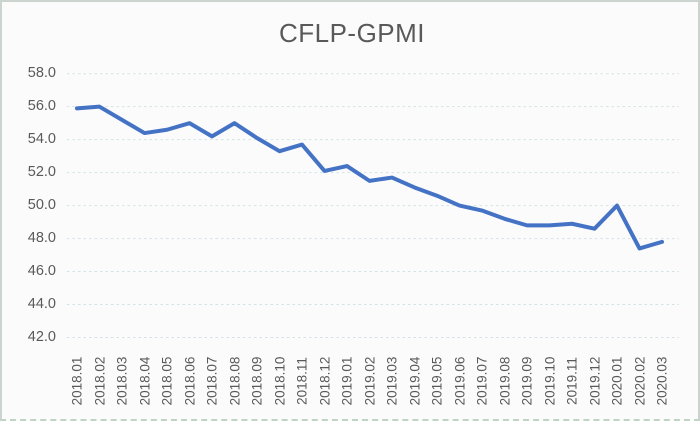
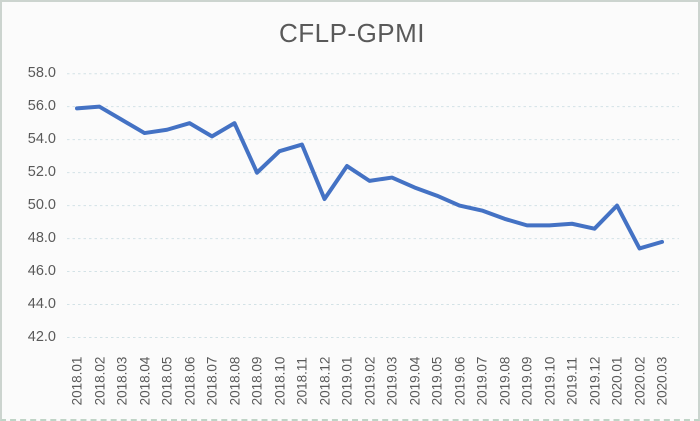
2018.09: 54.1 -> 52.0
2018.12: 52.1 -> 50.4
